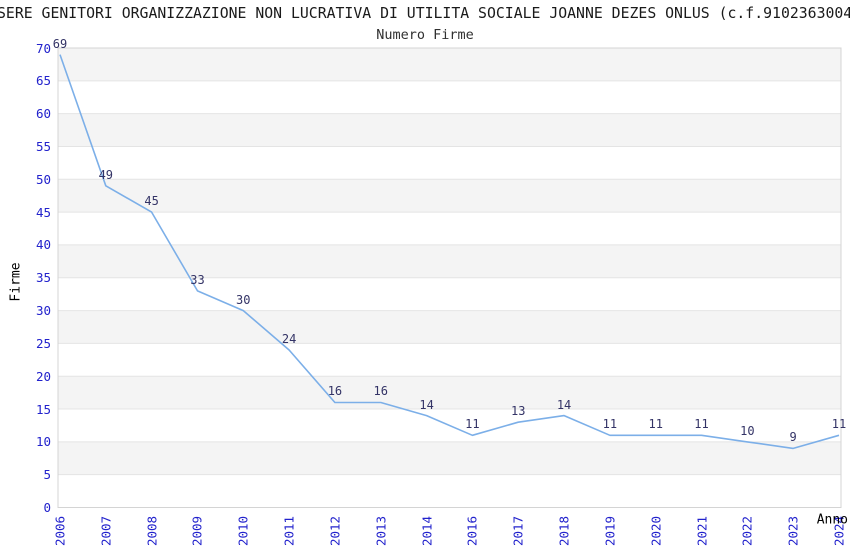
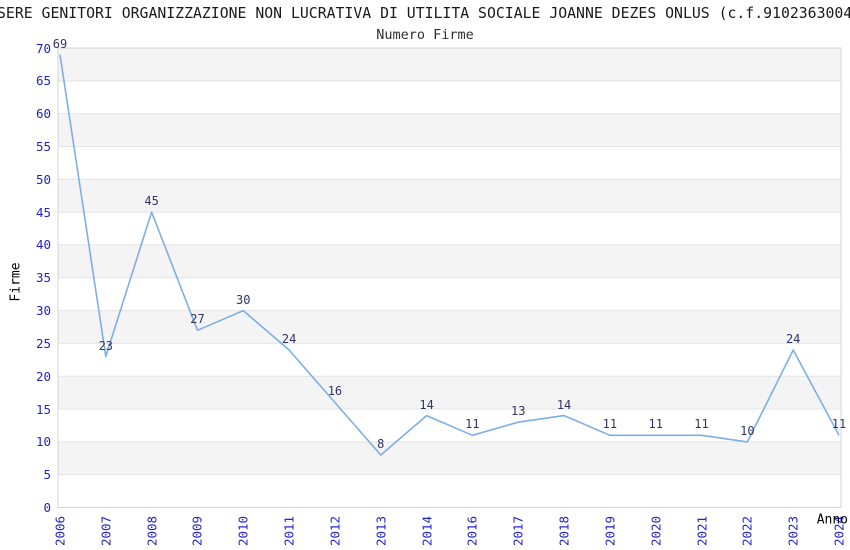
2007: 49 -> 23
2009: 33 -> 27
2013: 16 -> 8
2023: 9 -> 24
